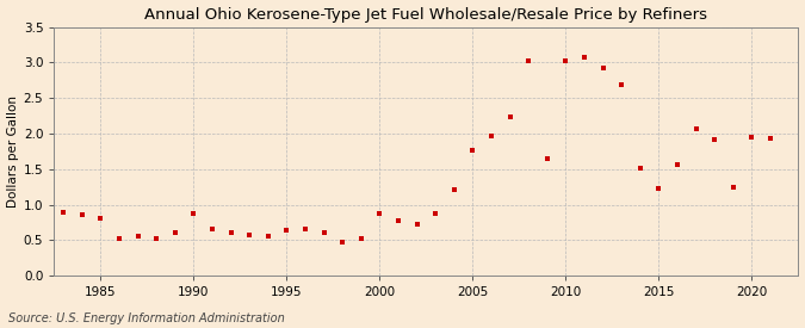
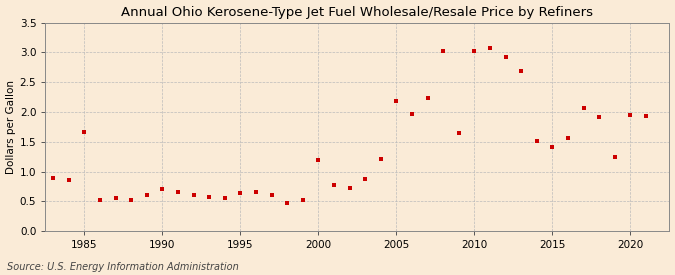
1985: 0.80 -> 1.66
1990: 0.87 -> 0.70
2000: 0.88 -> 1.20
2005: 1.77 -> 2.18
2015: 1.23 -> 1.42
